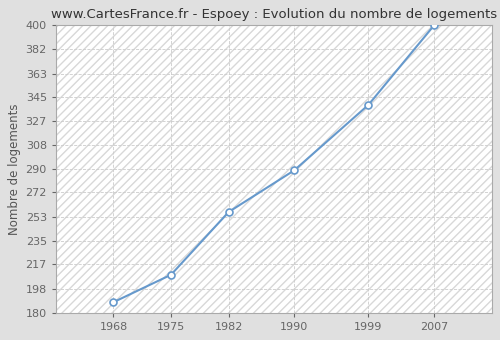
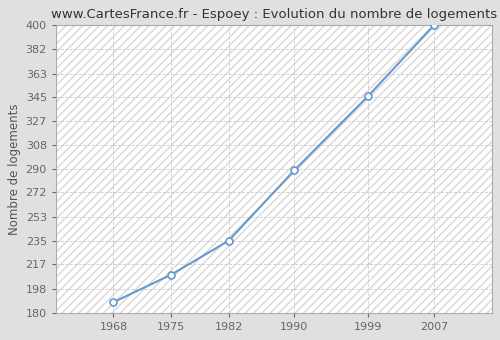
1982: 257 -> 235
1999: 339 -> 346
